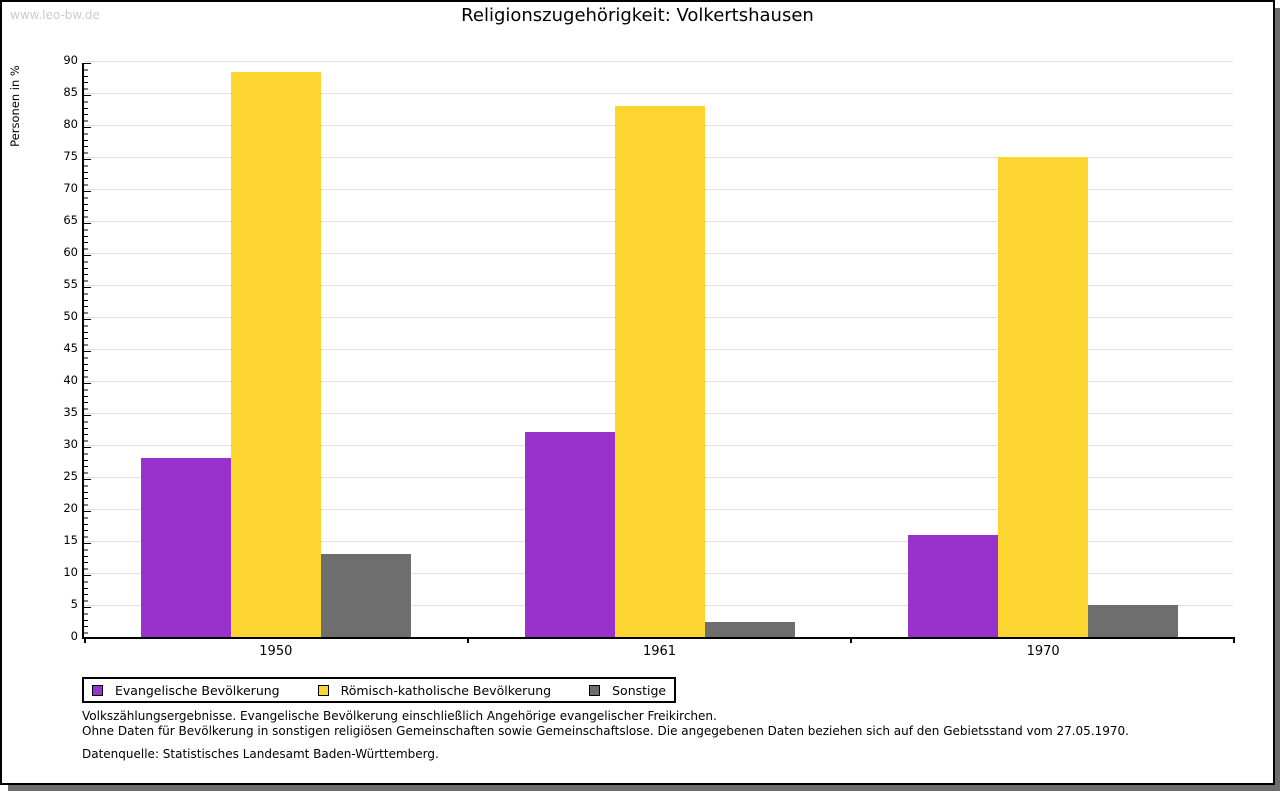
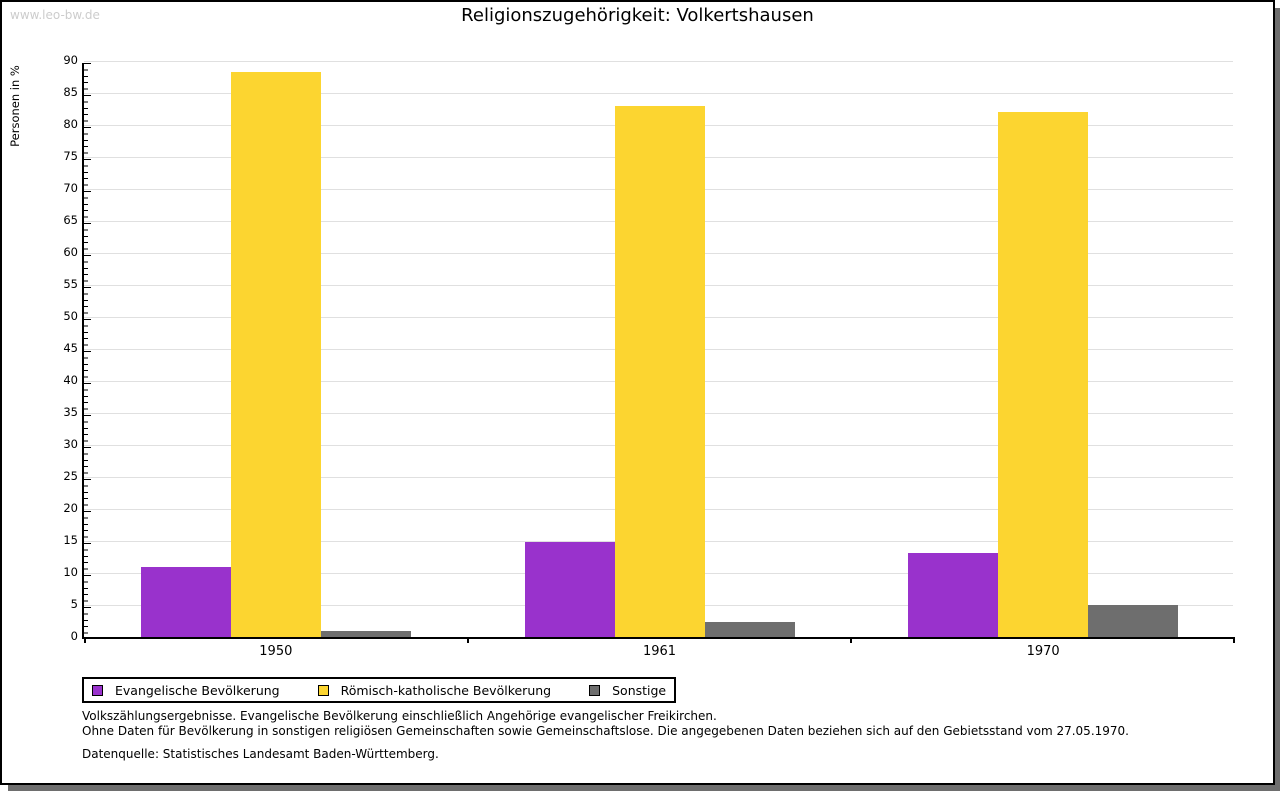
Evangelische Bevölkerung/1950: 28 -> 11
Sonstige/1950: 13 -> 1
Evangelische Bevölkerung/1961: 32 -> 15
Evangelische Bevölkerung/1970: 16 -> 13
Römisch-katholische Bevölkerung/1970: 75 -> 82
